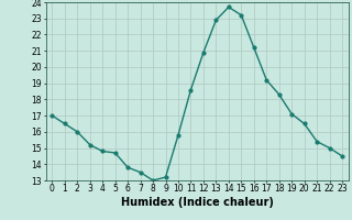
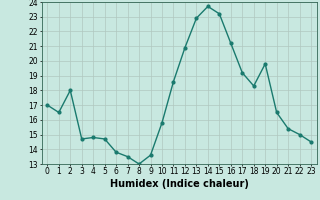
2: 16.0 -> 18.0
3: 15.2 -> 14.7
9: 13.2 -> 13.6
19: 17.1 -> 19.8
